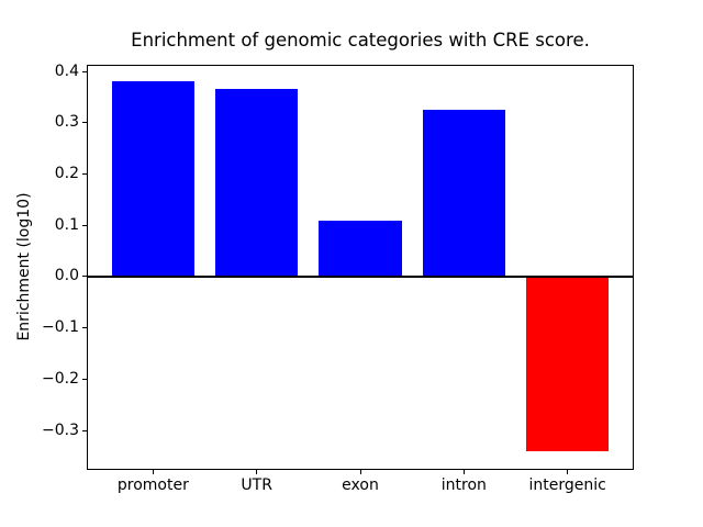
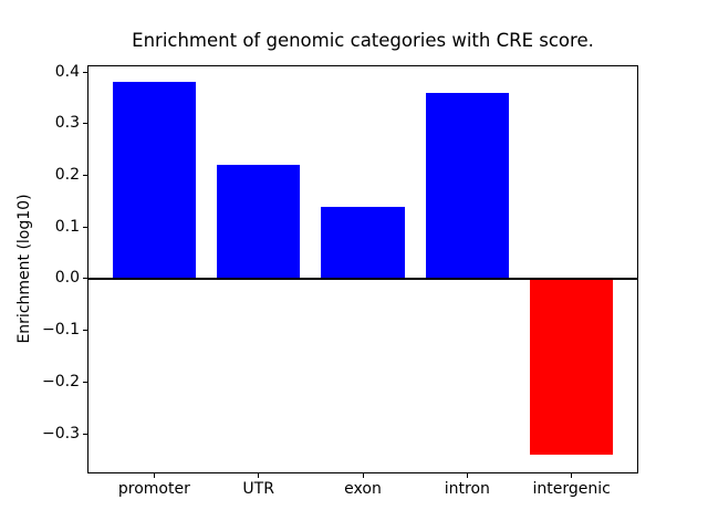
UTR: 0.36 -> 0.22
exon: 0.11 -> 0.14
intron: 0.33 -> 0.36
